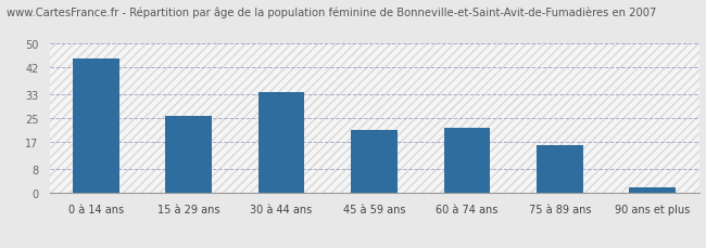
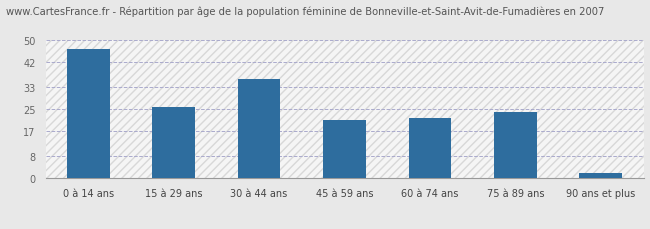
0 à 14 ans: 45 -> 47
30 à 44 ans: 34 -> 36
75 à 89 ans: 16 -> 24
